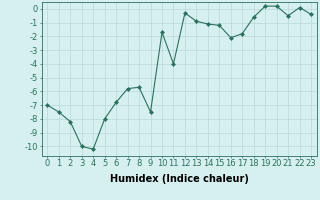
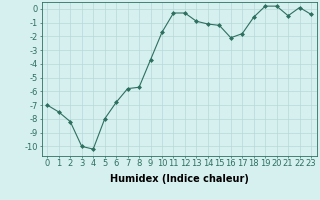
9: -7.5 -> -3.7
11: -4.0 -> -0.3
